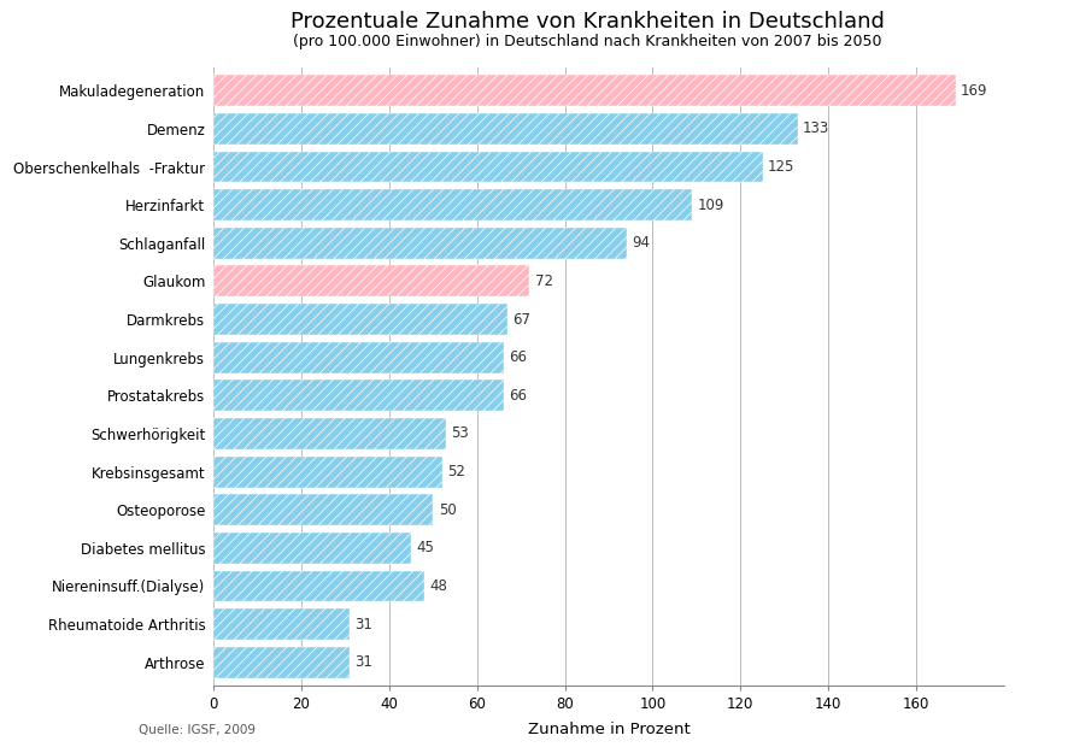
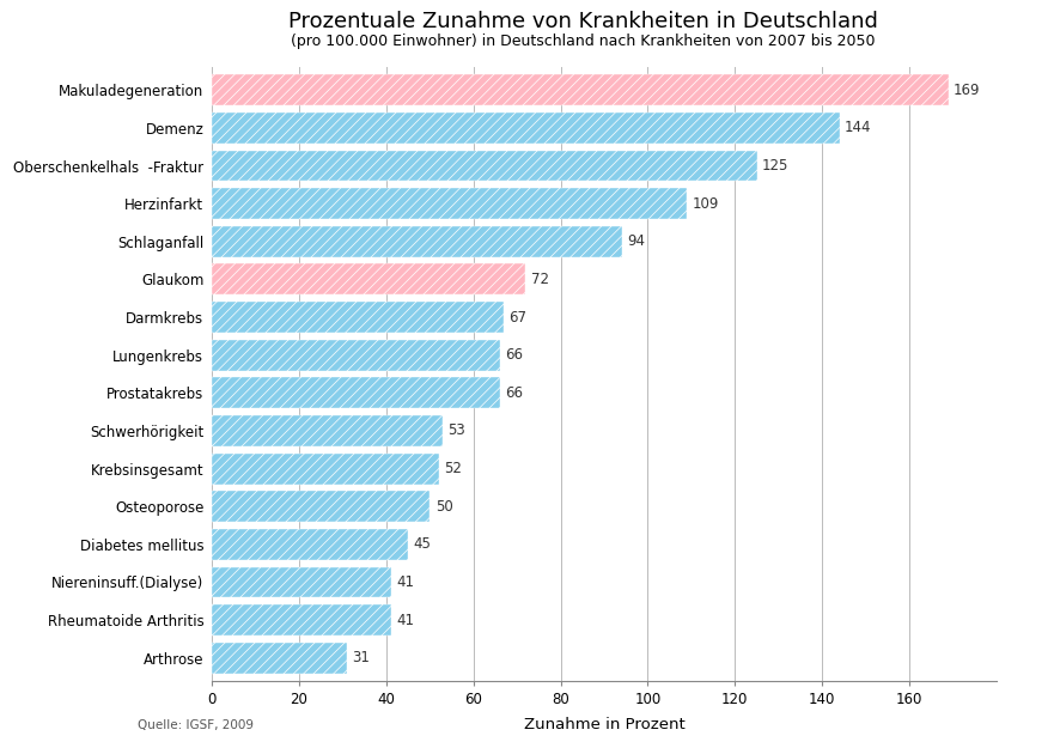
Demenz: 133 -> 144
Niereninsuff.(Dialyse): 48 -> 41
Rheumatoide Arthritis: 31 -> 41
